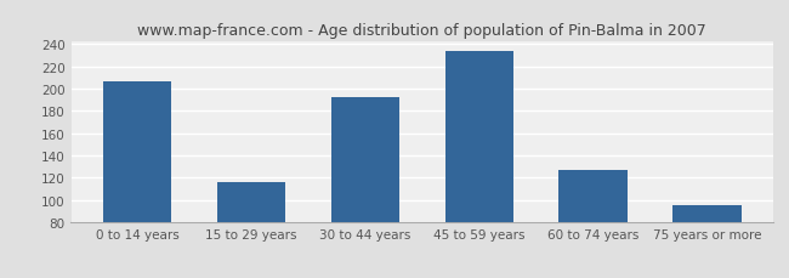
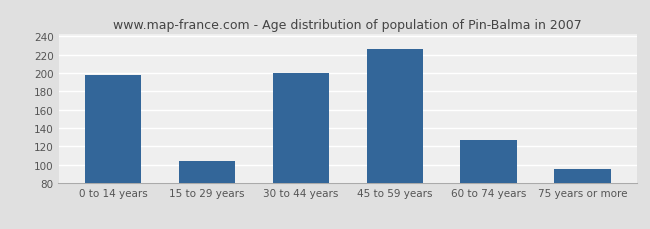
0 to 14 years: 206 -> 198
15 to 29 years: 116 -> 104
30 to 44 years: 192 -> 200
45 to 59 years: 234 -> 226
